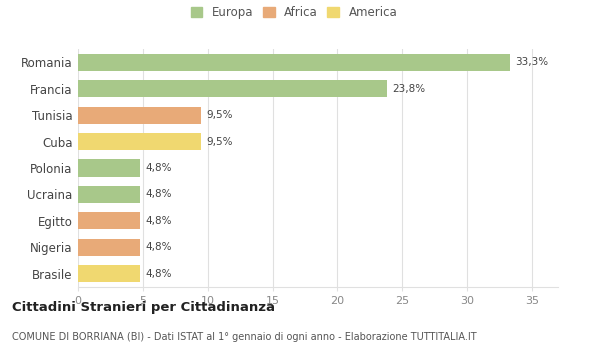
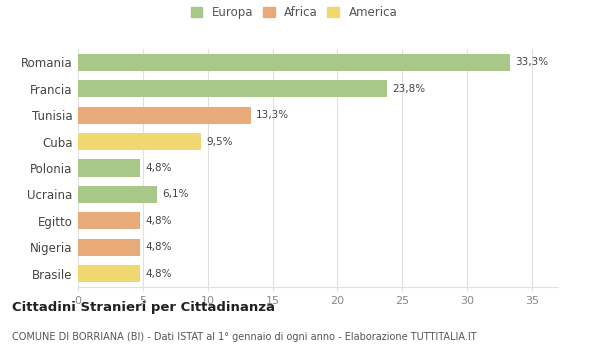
Tunisia: 9,5% -> 13,3%
Ucraina: 4,8% -> 6,1%
